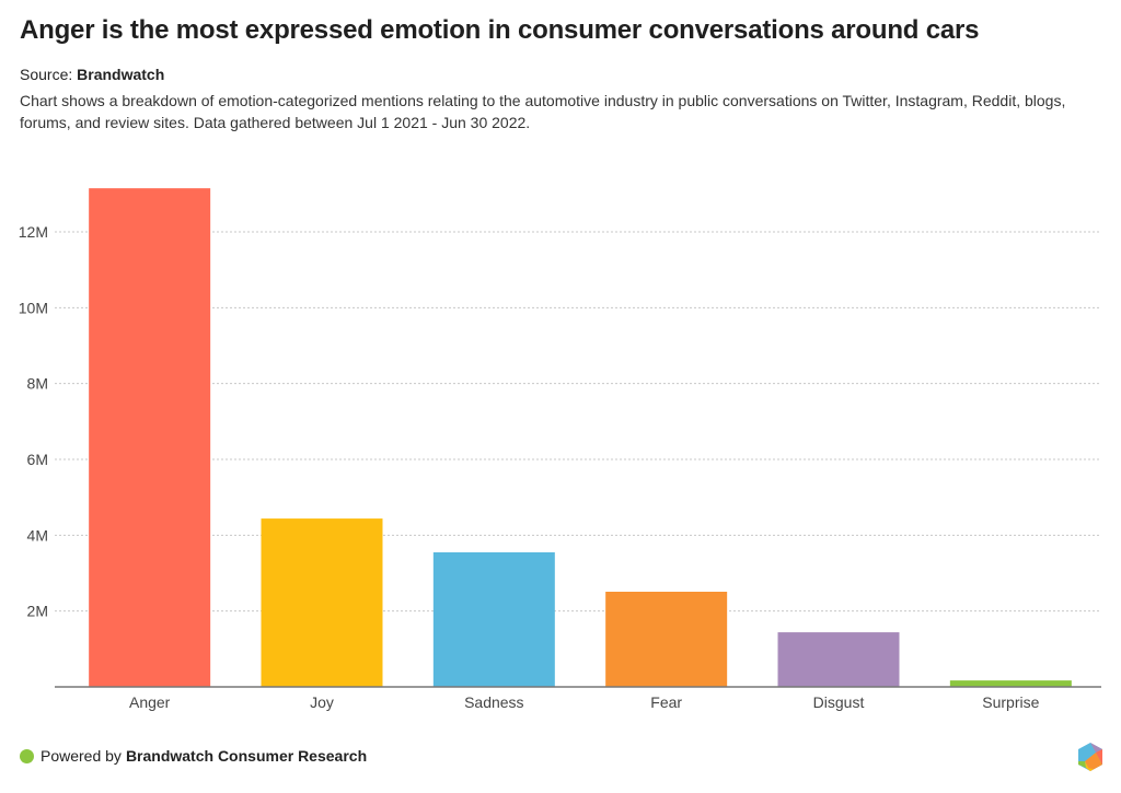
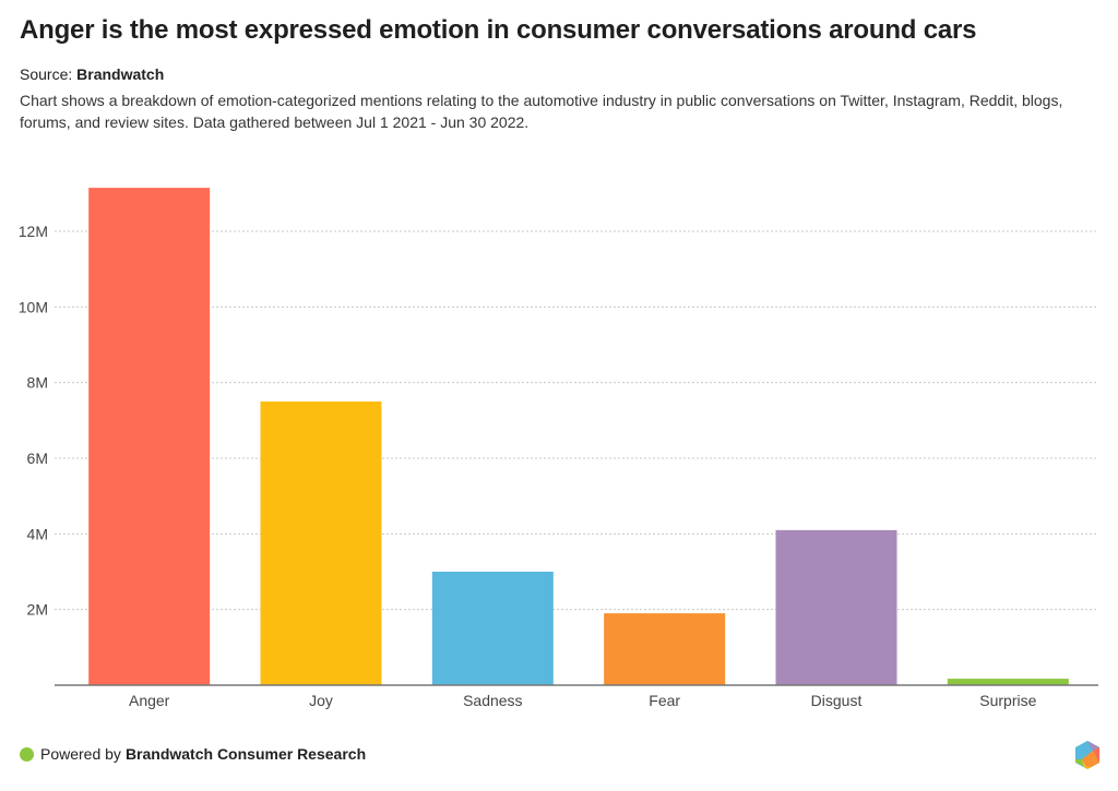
Joy: 4.4M -> 7.5M
Sadness: 3.6M -> 3.0M
Fear: 2.5M -> 1.9M
Disgust: 1.4M -> 4.1M
